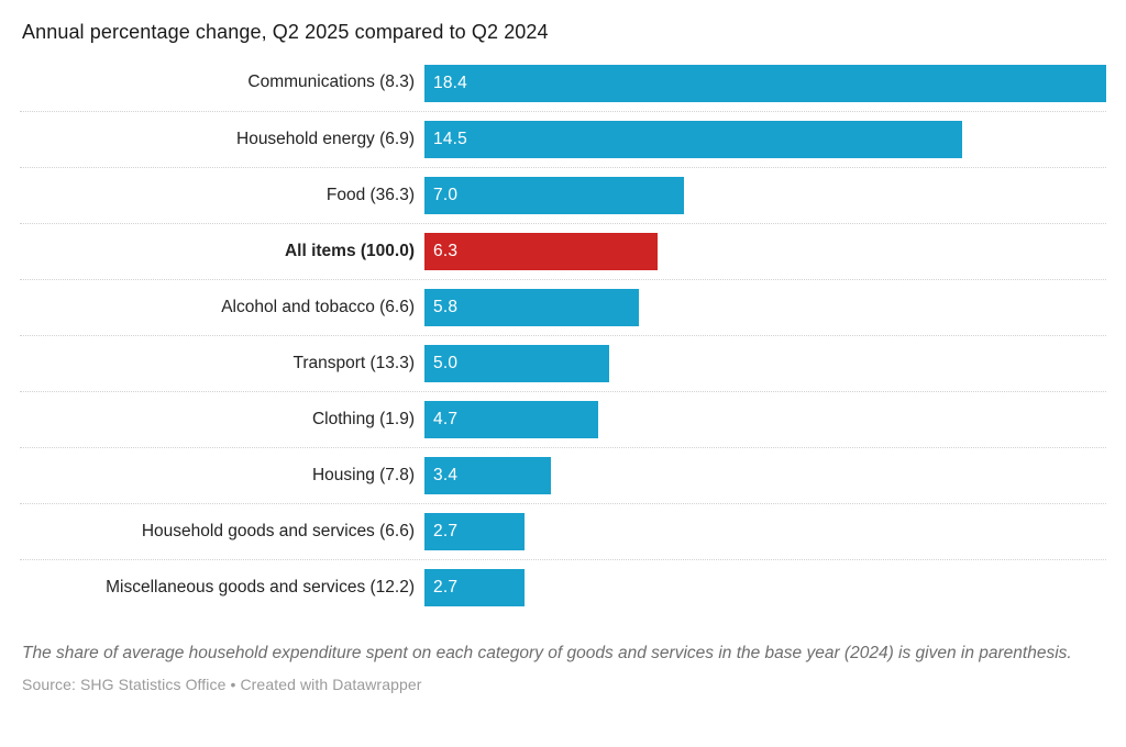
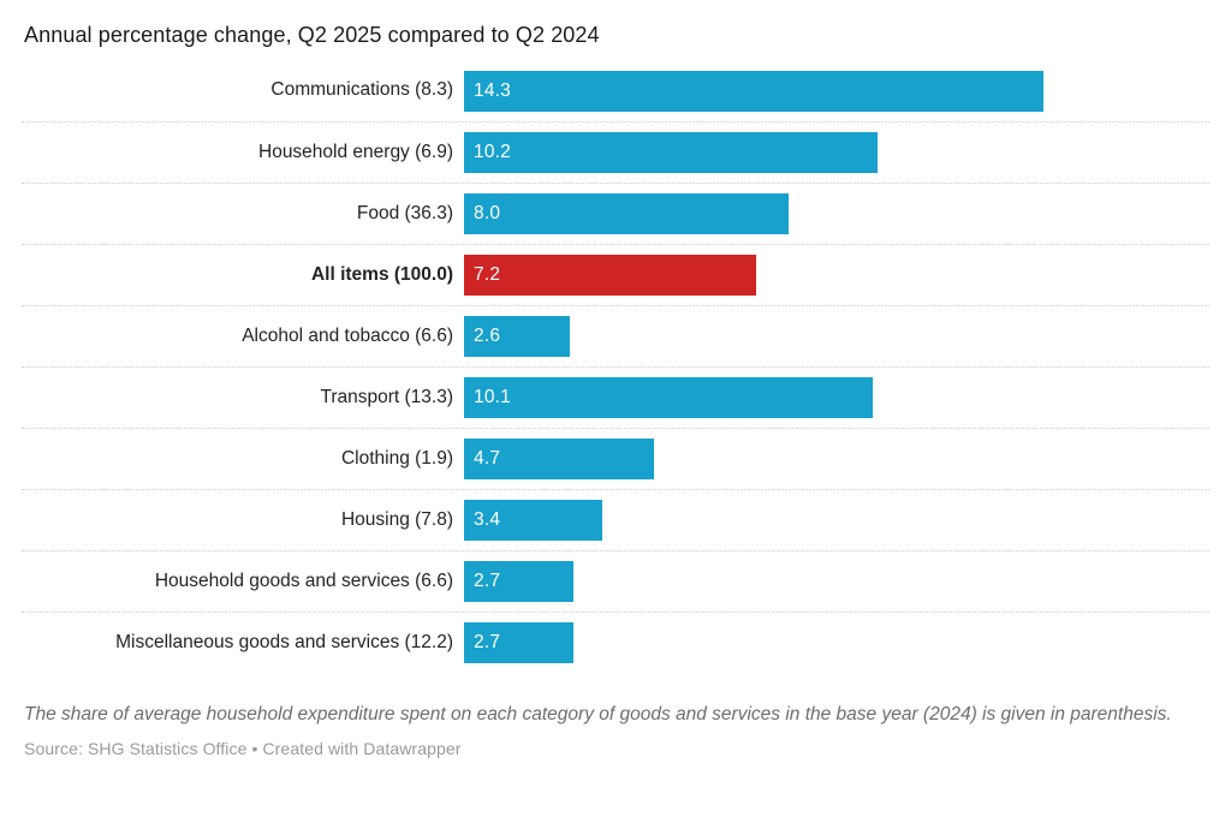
Communications (8.3): 18.4 -> 14.3
Household energy (6.9): 14.5 -> 10.2
Food (36.3): 7.0 -> 8.0
All items (100.0): 6.3 -> 7.2
Alcohol and tobacco (6.6): 5.8 -> 2.6
Transport (13.3): 5.0 -> 10.1
